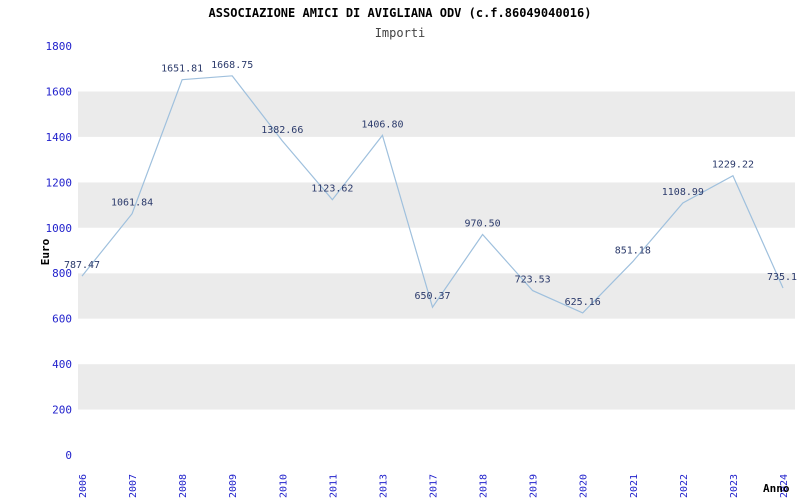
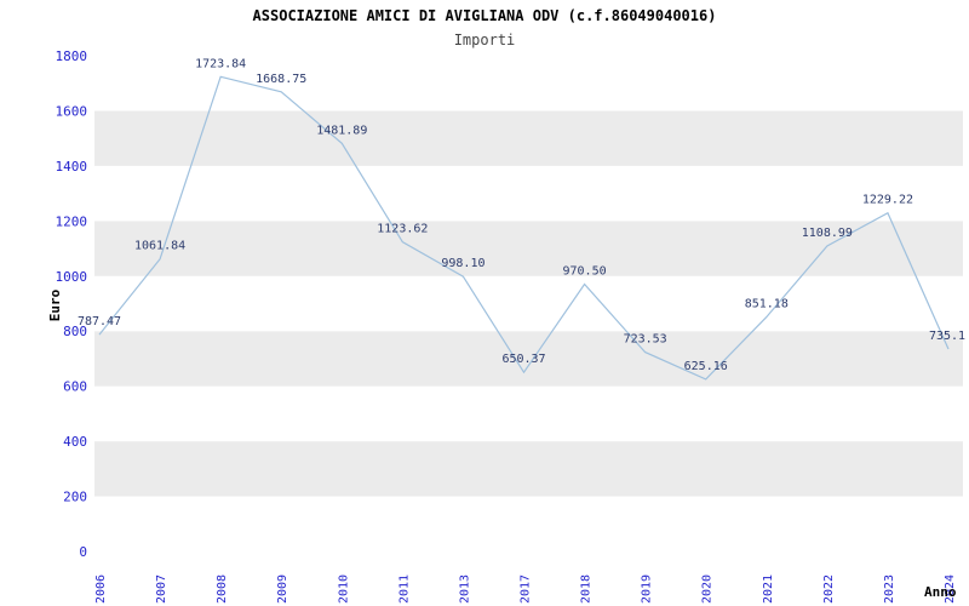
2008: 1651.81 -> 1723.84
2010: 1382.66 -> 1481.89
2013: 1406.80 -> 998.10
